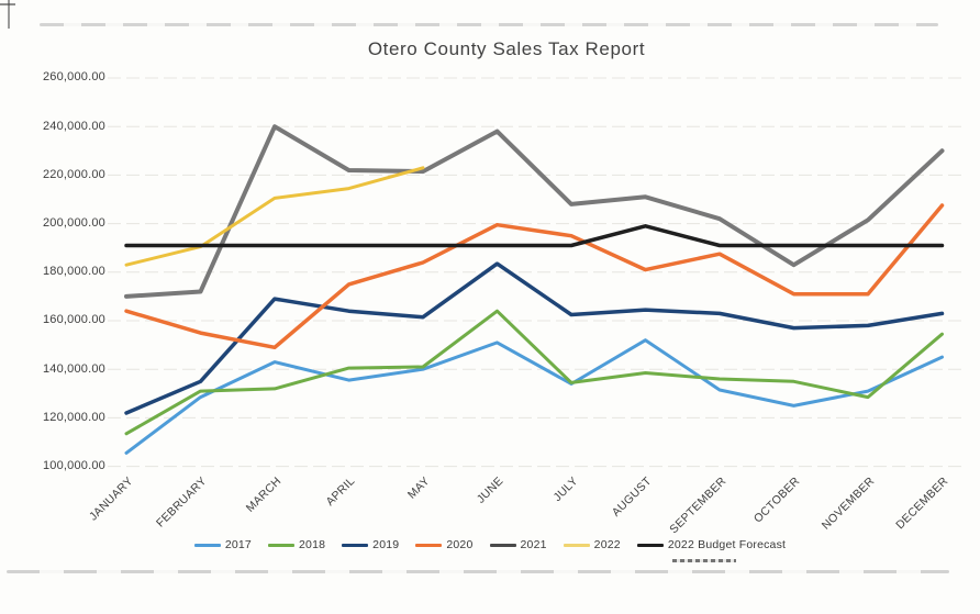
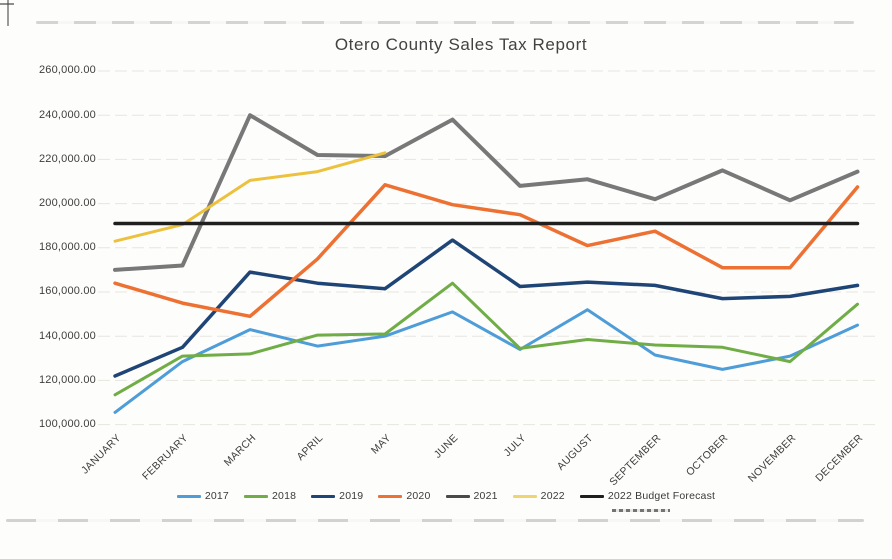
2020/MAY: 184000 -> 208000
2022 Budget Forecast/AUGUST: 199000 -> 191000
2021/OCTOBER: 183000 -> 215000
2021/DECEMBER: 230000 -> 214000
